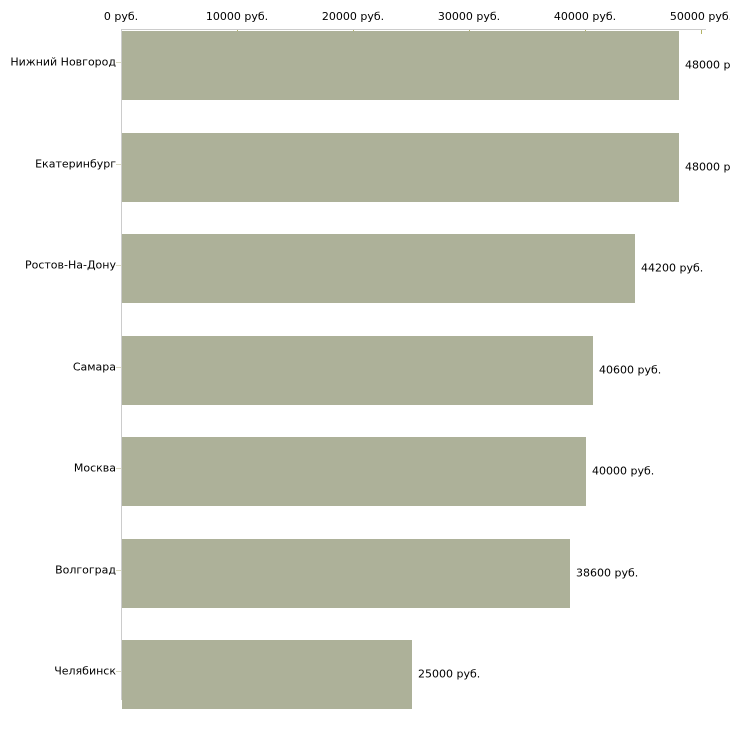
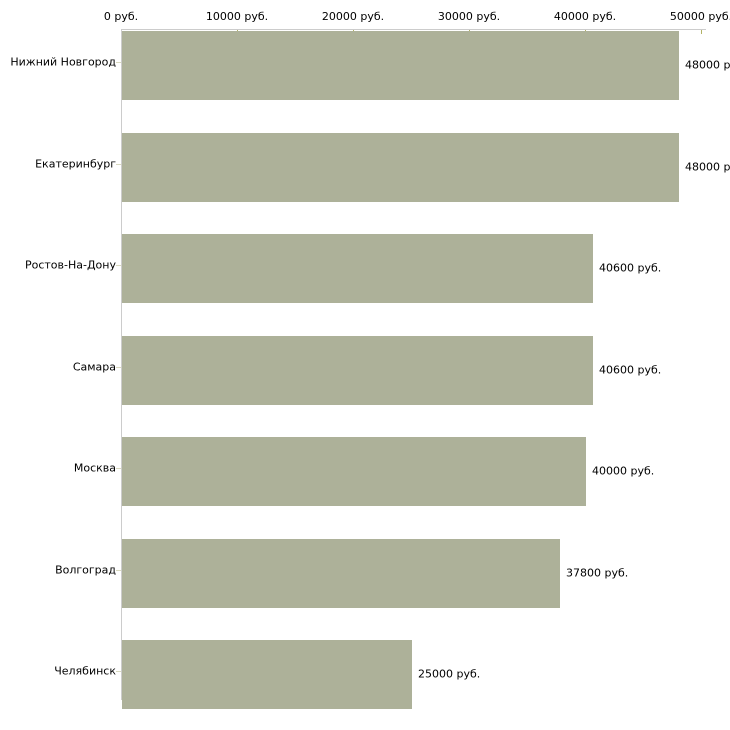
Ростов-На-Дону: 44200 -> 40600
Волгоград: 38600 -> 37800
